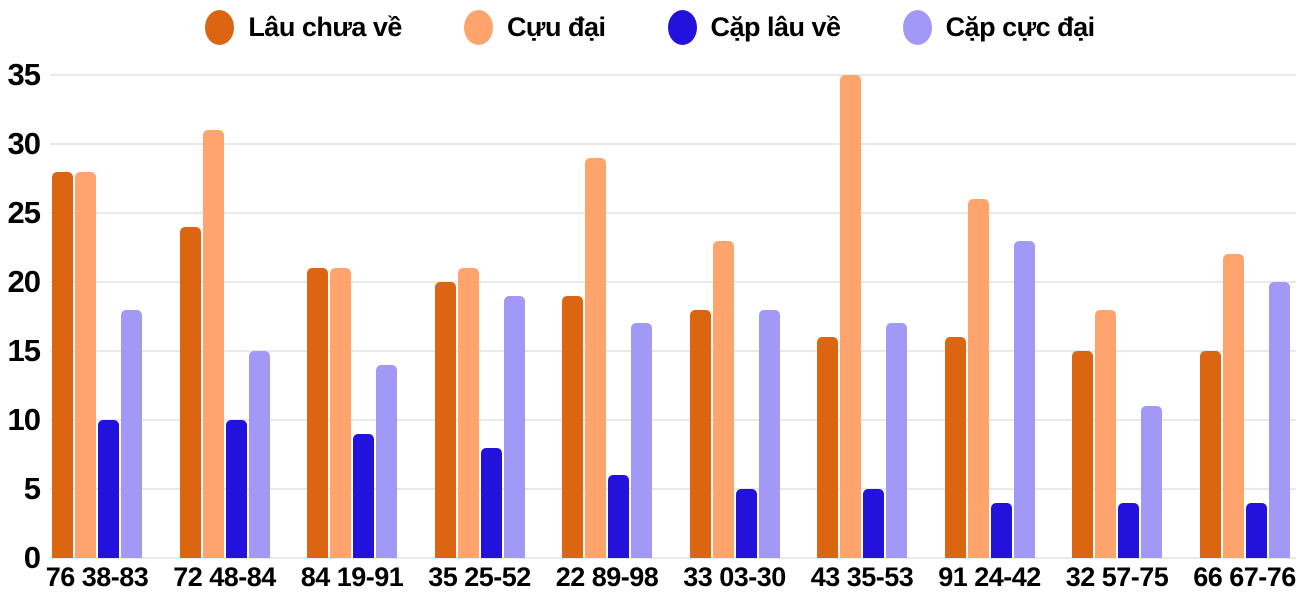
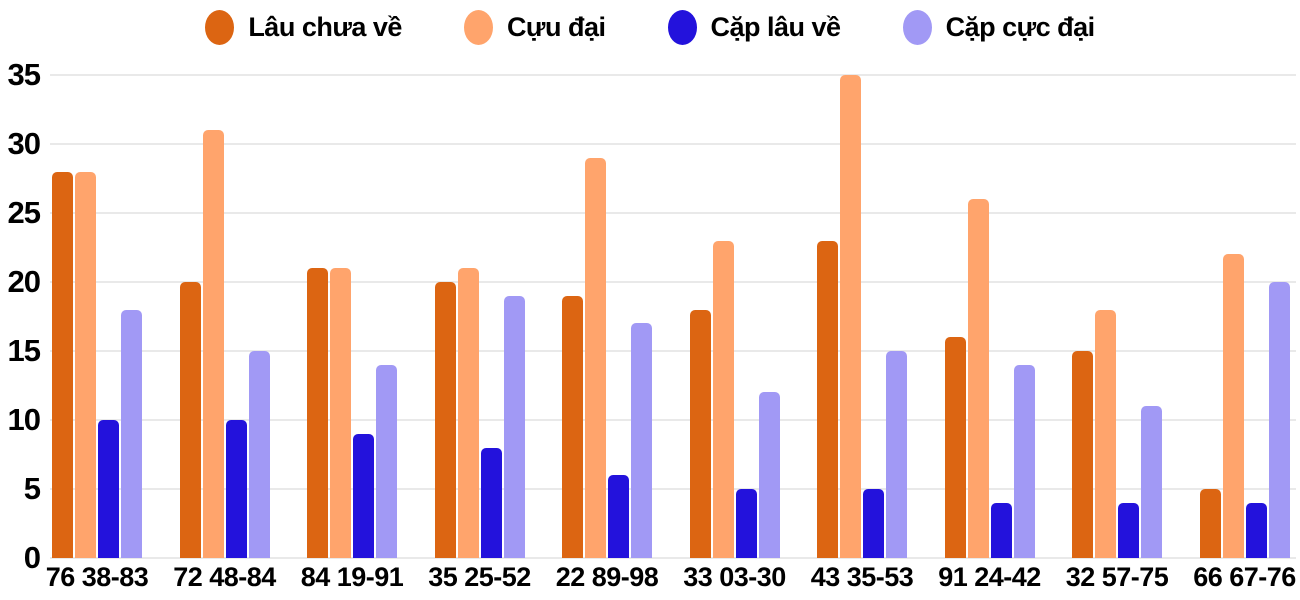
Lâu chưa về/72 48-84: 24 -> 20
Cặp cực đại/33 03-30: 18 -> 12
Lâu chưa về/43 35-53: 16 -> 23
Cặp cực đại/43 35-53: 17 -> 15
Cặp cực đại/91 24-42: 23 -> 14
Lâu chưa về/66 67-76: 15 -> 5
